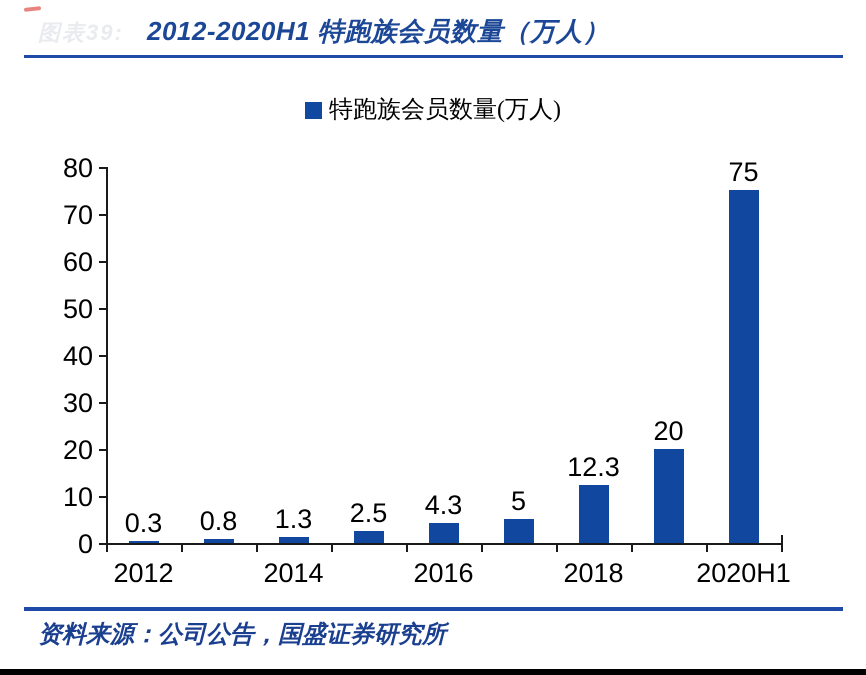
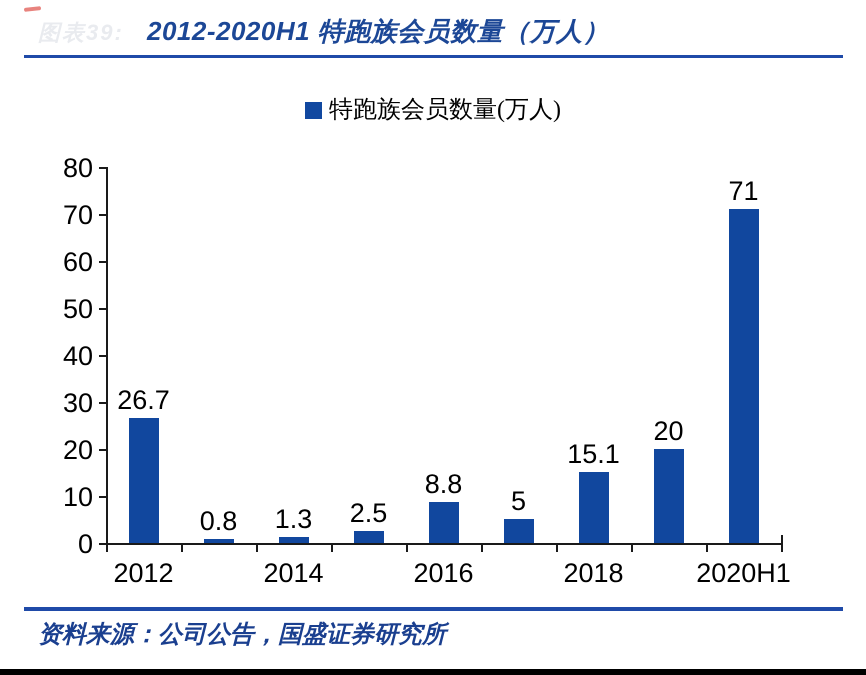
2012: 0.3 -> 26.7
2016: 4.3 -> 8.8
2018: 12.3 -> 15.1
2020H1: 75 -> 71
